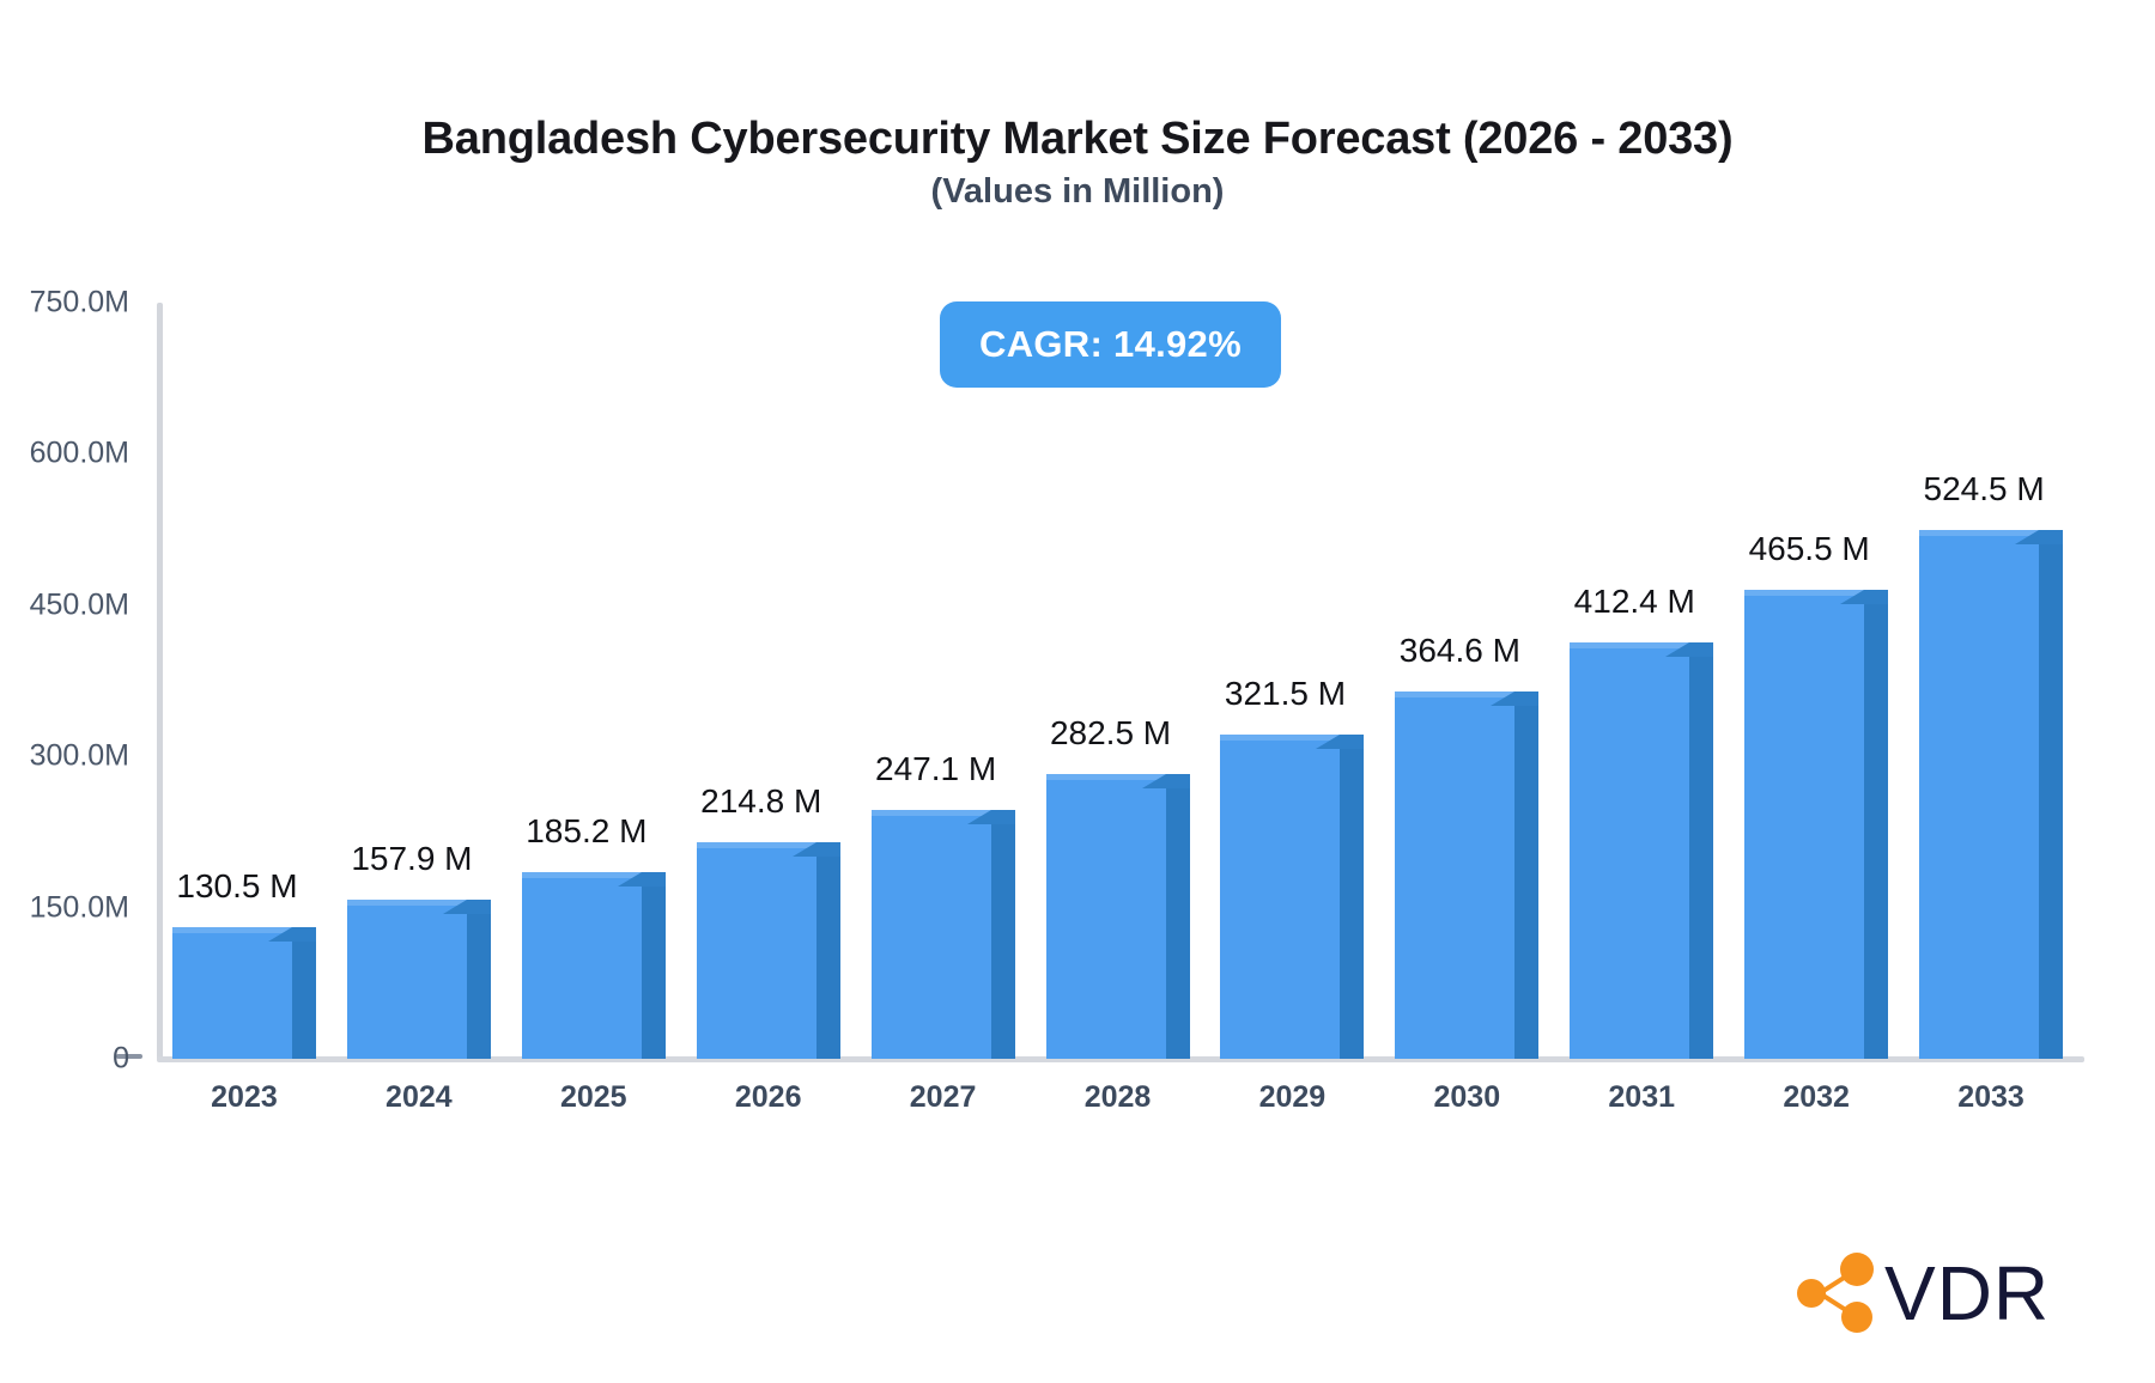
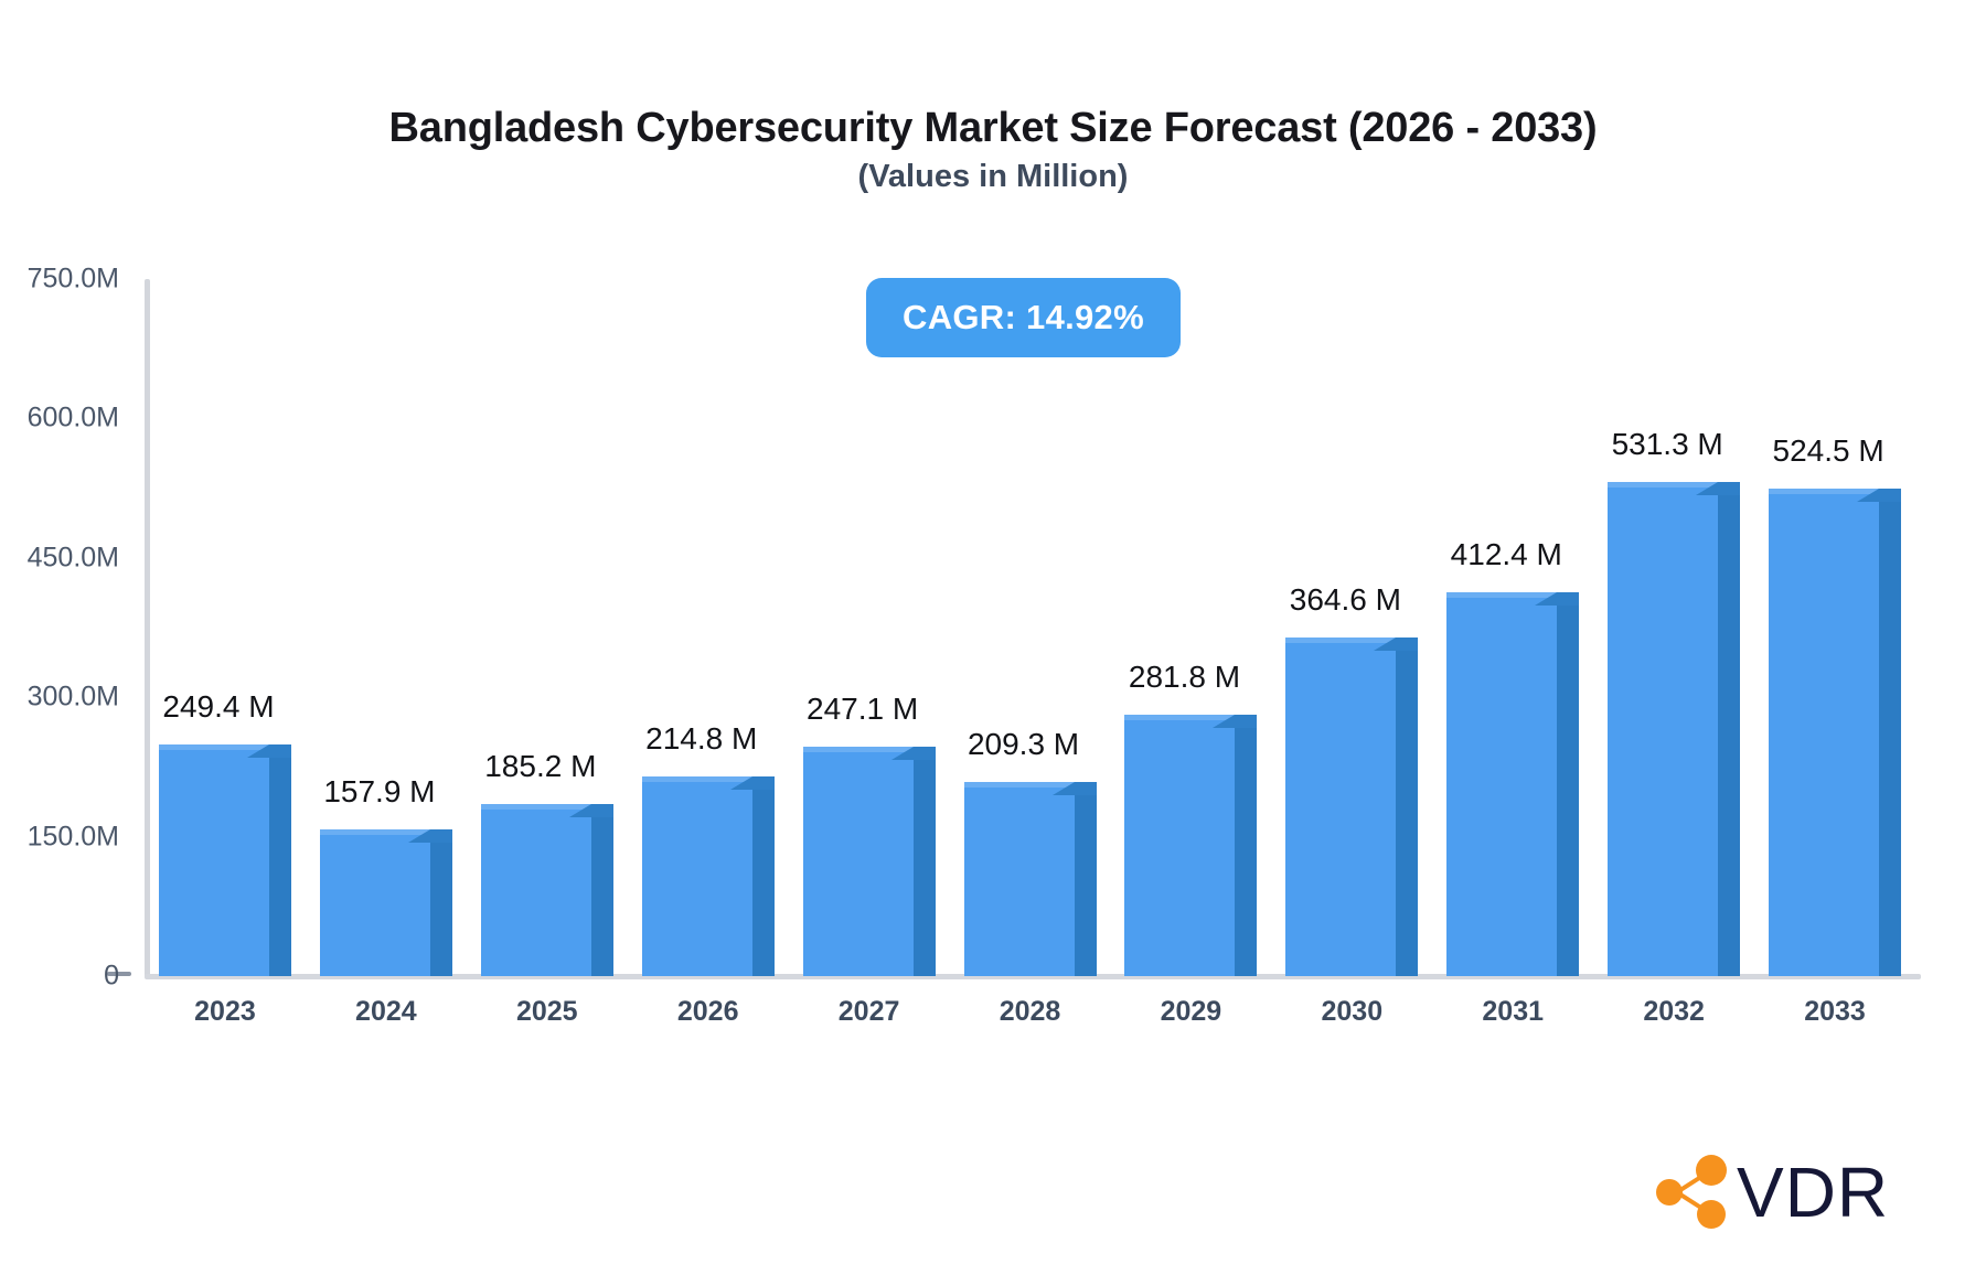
2023: 130.5 -> 249.4
2028: 282.5 -> 209.3
2029: 321.5 -> 281.8
2032: 465.5 -> 531.3
